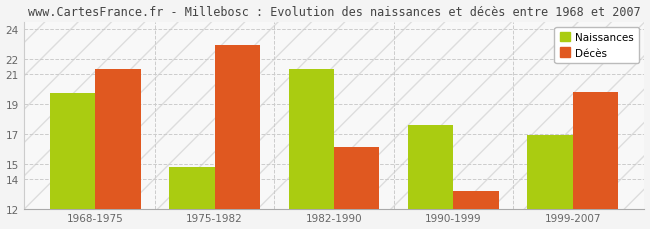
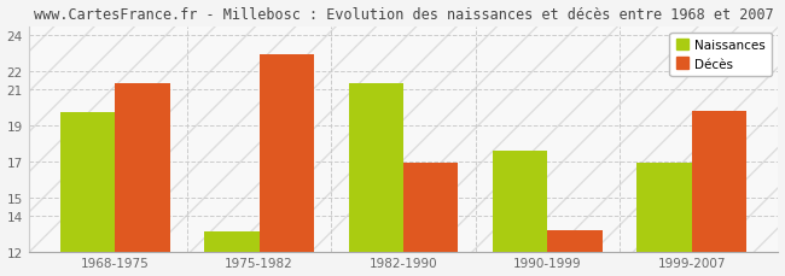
Naissances/1975-1982: 14.8 -> 13.1
Décès/1982-1990: 16.1 -> 16.9
